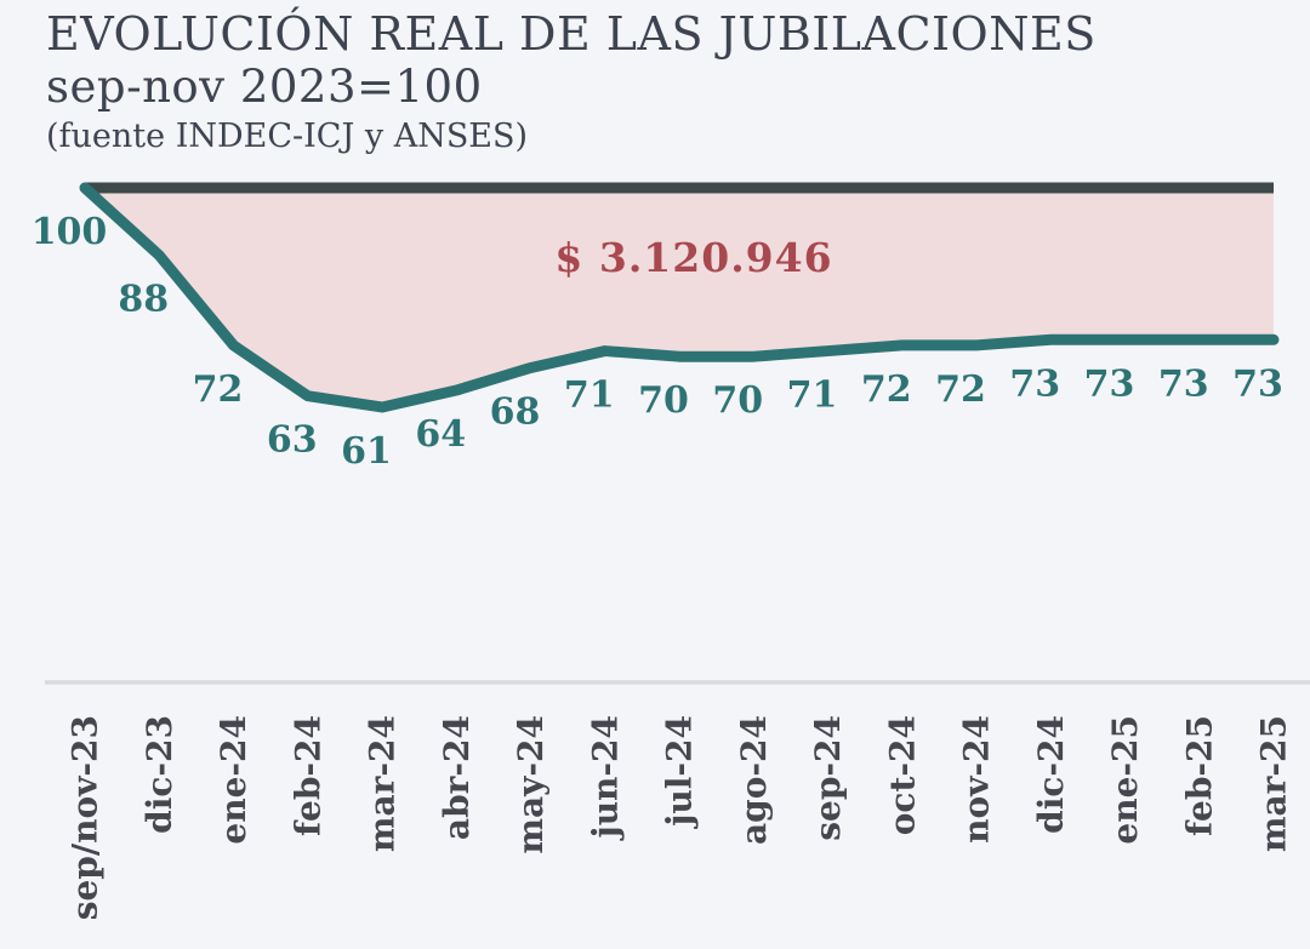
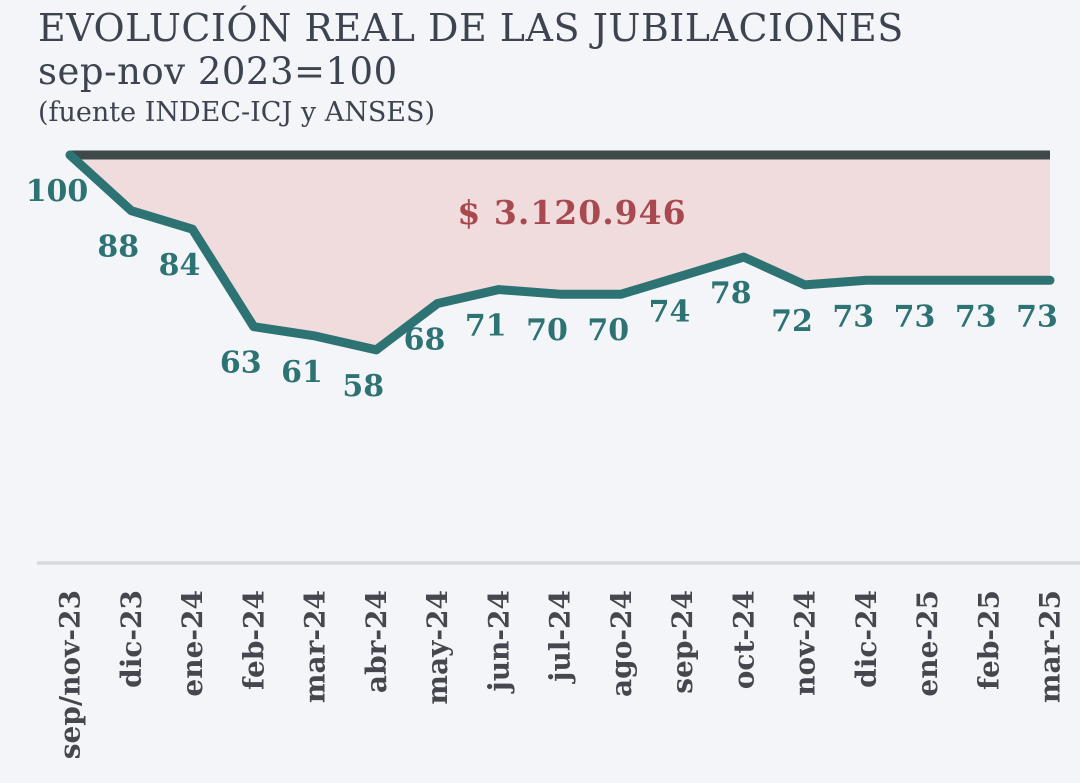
ene-24: 72 -> 84
abr-24: 64 -> 58
sep-24: 71 -> 74
oct-24: 72 -> 78
